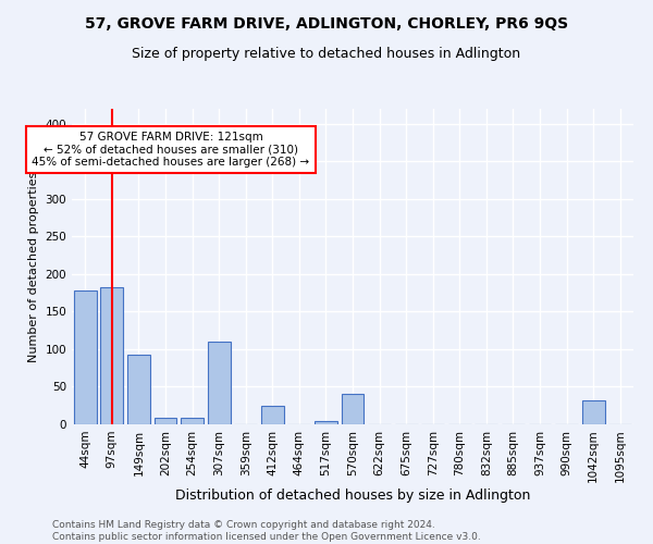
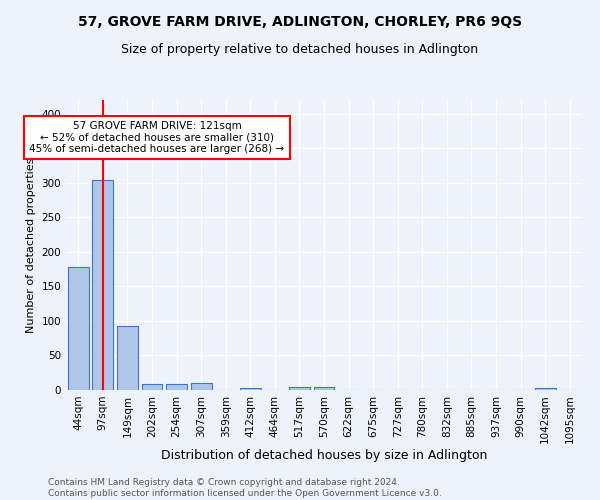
97sqm: 182 -> 304
307sqm: 110 -> 10
412sqm: 24 -> 3
570sqm: 40 -> 4
1042sqm: 32 -> 3
